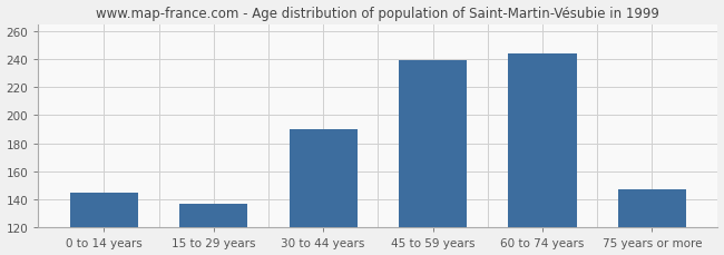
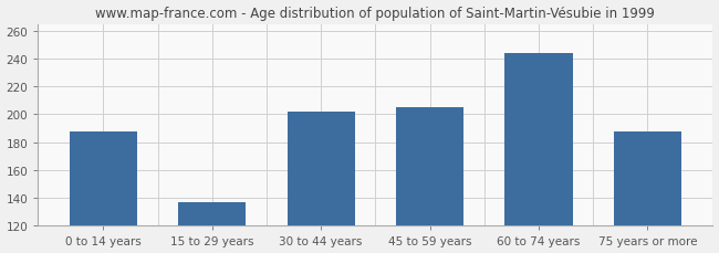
0 to 14 years: 145 -> 188
30 to 44 years: 190 -> 202
45 to 59 years: 239 -> 205
75 years or more: 147 -> 188
